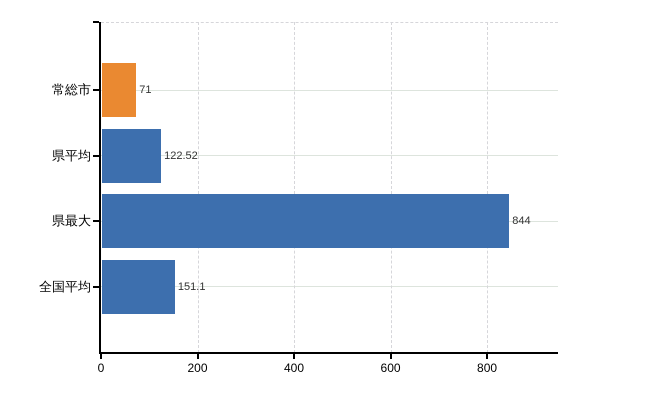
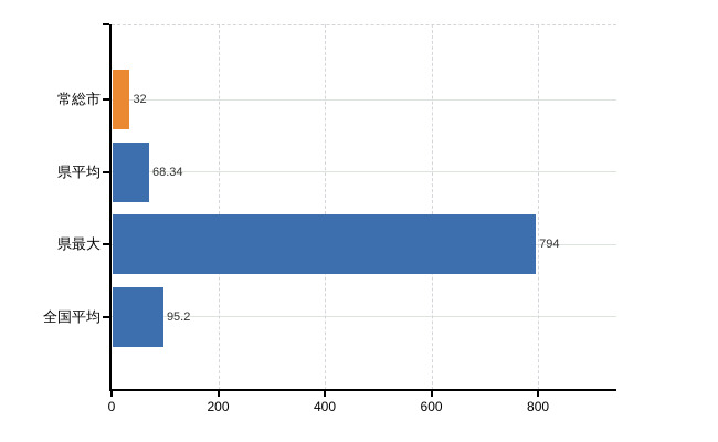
常総市: 71 -> 32
県平均: 122.52 -> 68.34
県最大: 844 -> 794
全国平均: 151.1 -> 95.2
